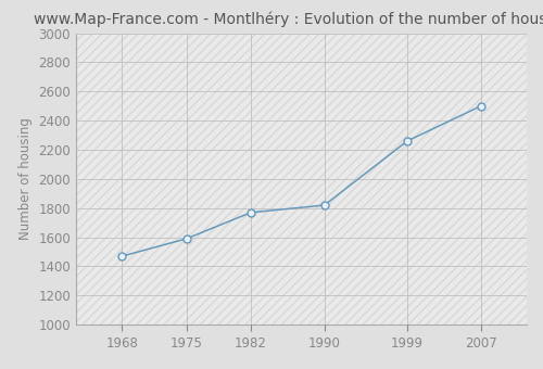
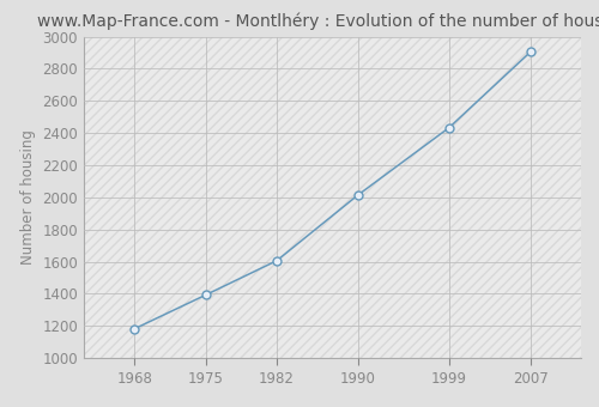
1968: 1470 -> 1180
1975: 1590 -> 1390
1982: 1770 -> 1610
1990: 1820 -> 2010
1999: 2260 -> 2430
2007: 2500 -> 2900
